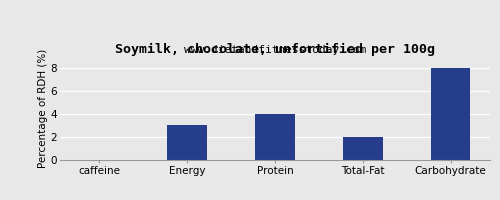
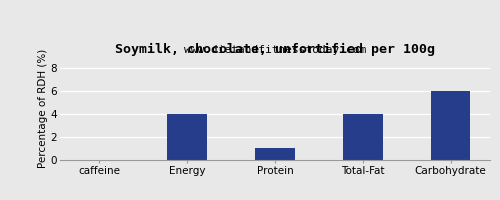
Energy: 3 -> 4
Protein: 4 -> 1
Total-Fat: 2 -> 4
Carbohydrate: 8 -> 6
